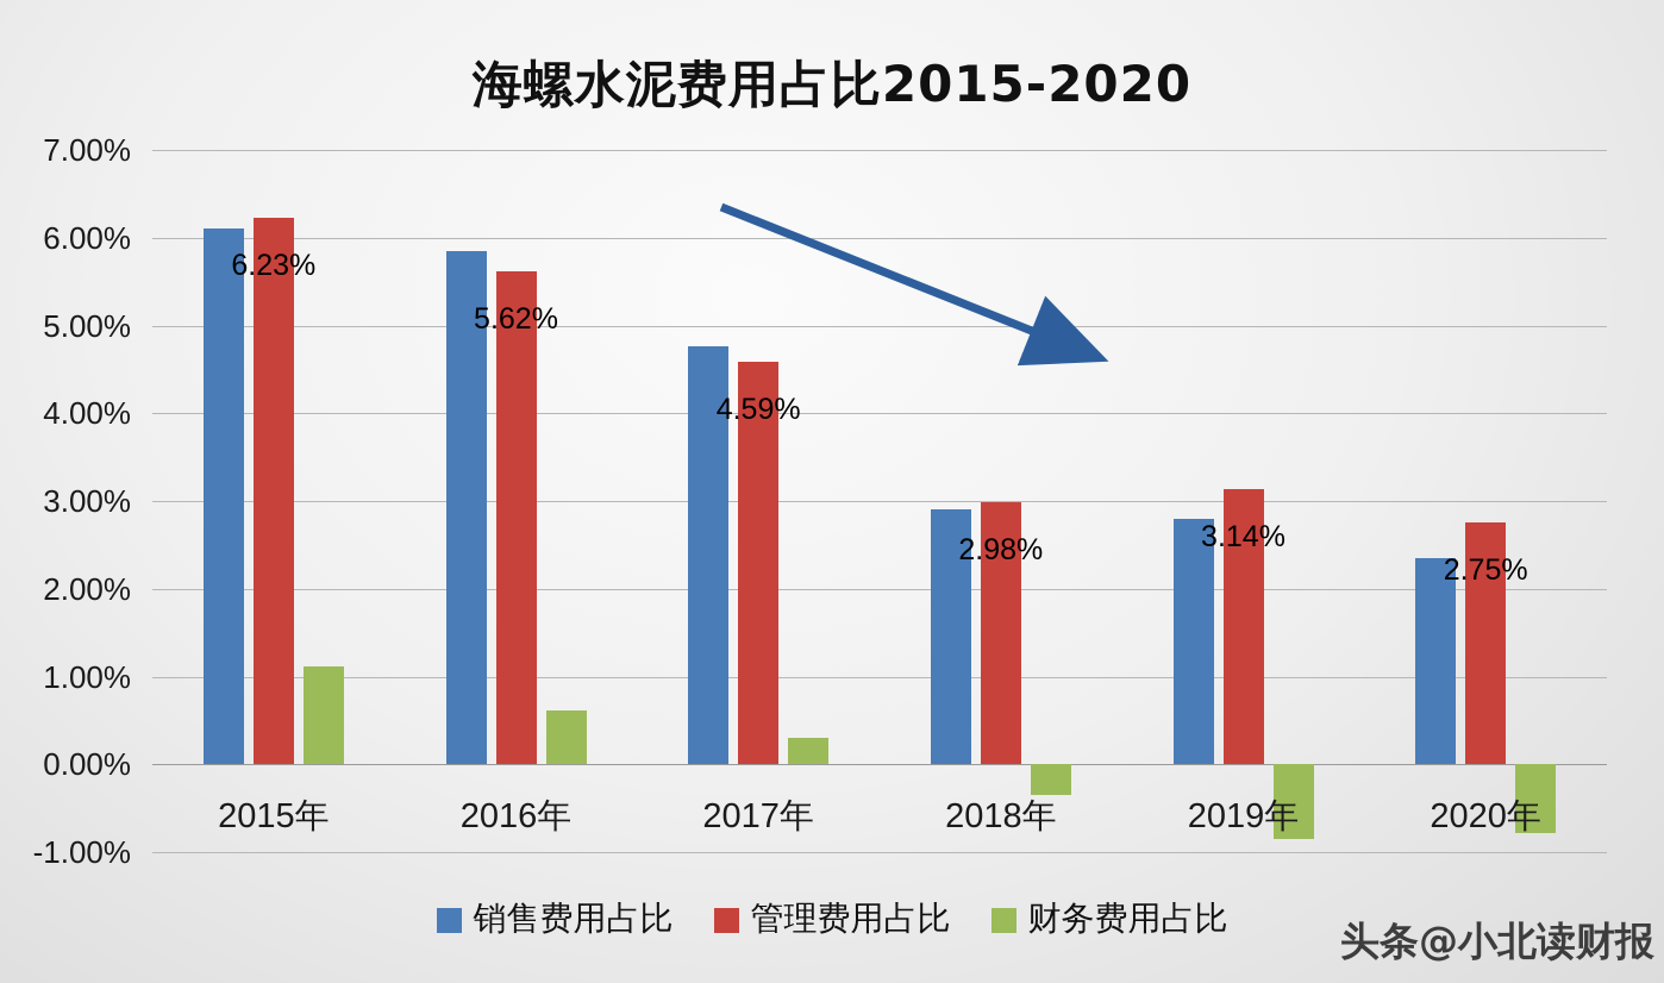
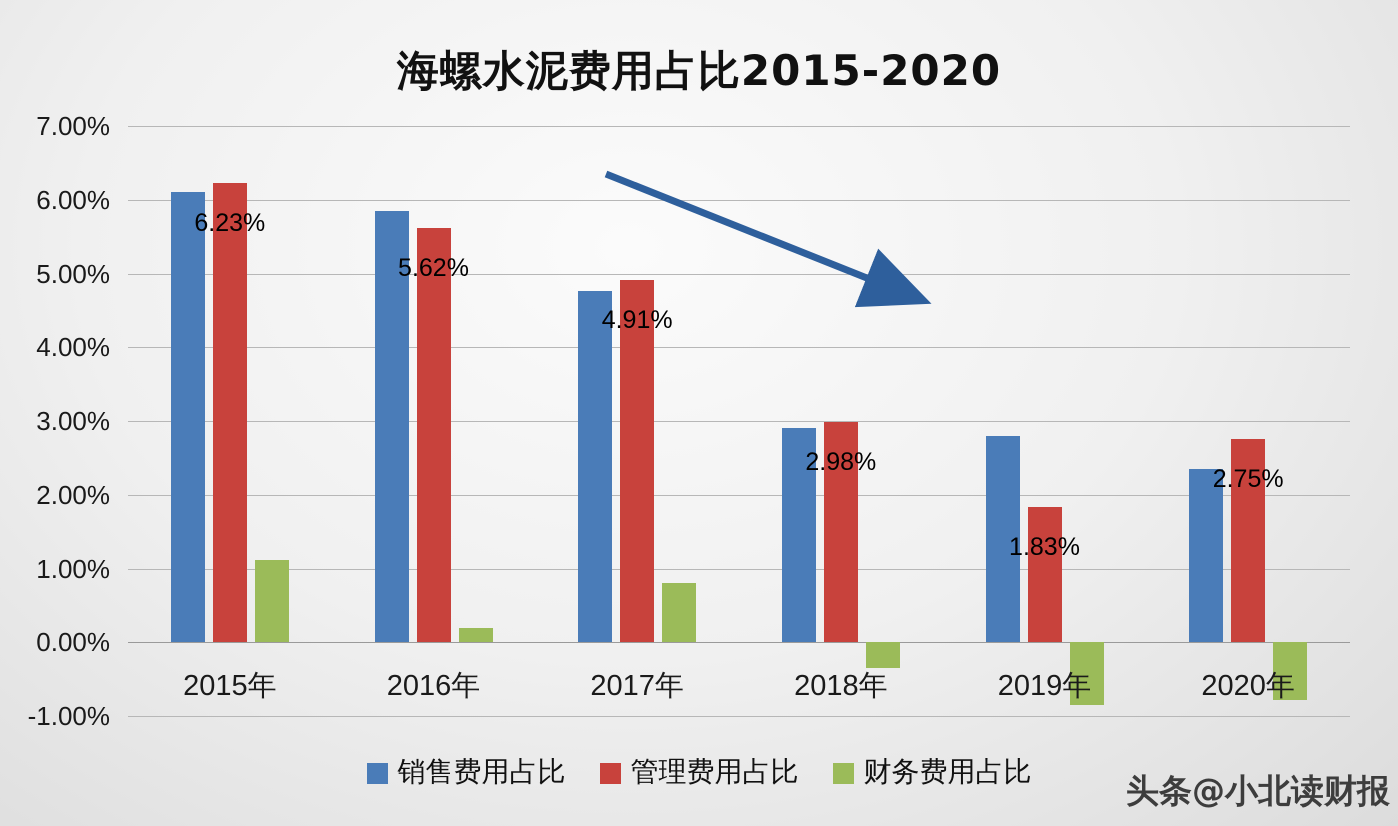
财务费用占比/2016年: 0.6% -> 0.2%
管理费用占比/2017年: 4.59% -> 4.91%
财务费用占比/2017年: 0.3% -> 0.8%
管理费用占比/2019年: 3.14% -> 1.83%
